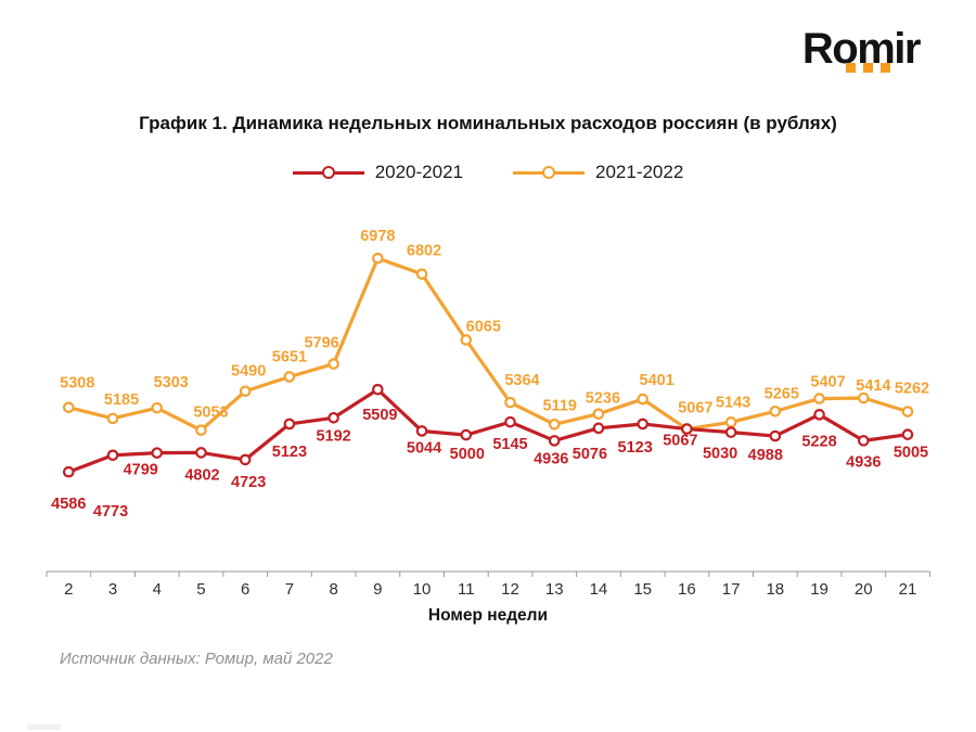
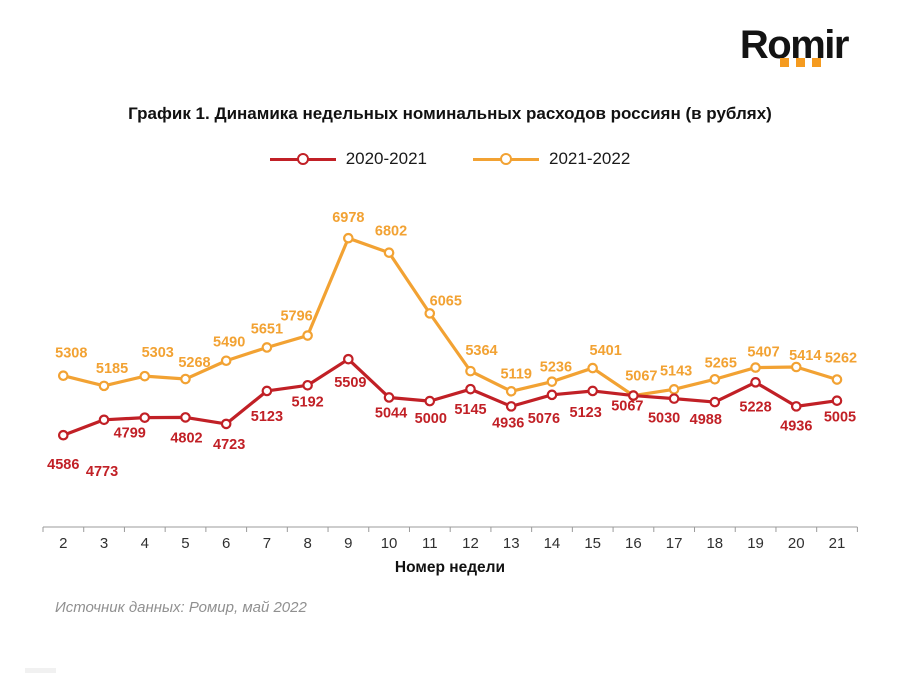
2021-2022/5: 5053 -> 5268
